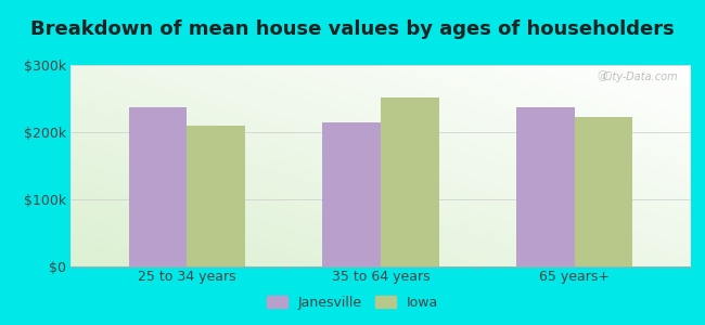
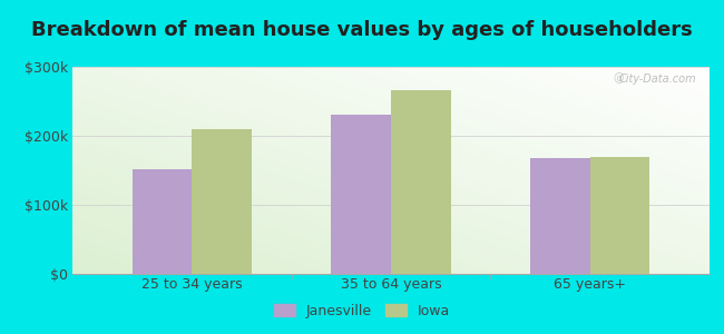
Janesville/25 to 34 years: $237k -> $152k
Janesville/35 to 64 years: $215k -> $230k
Iowa/35 to 64 years: $252k -> $266k
Janesville/65 years+: $237k -> $168k
Iowa/65 years+: $222k -> $170k
